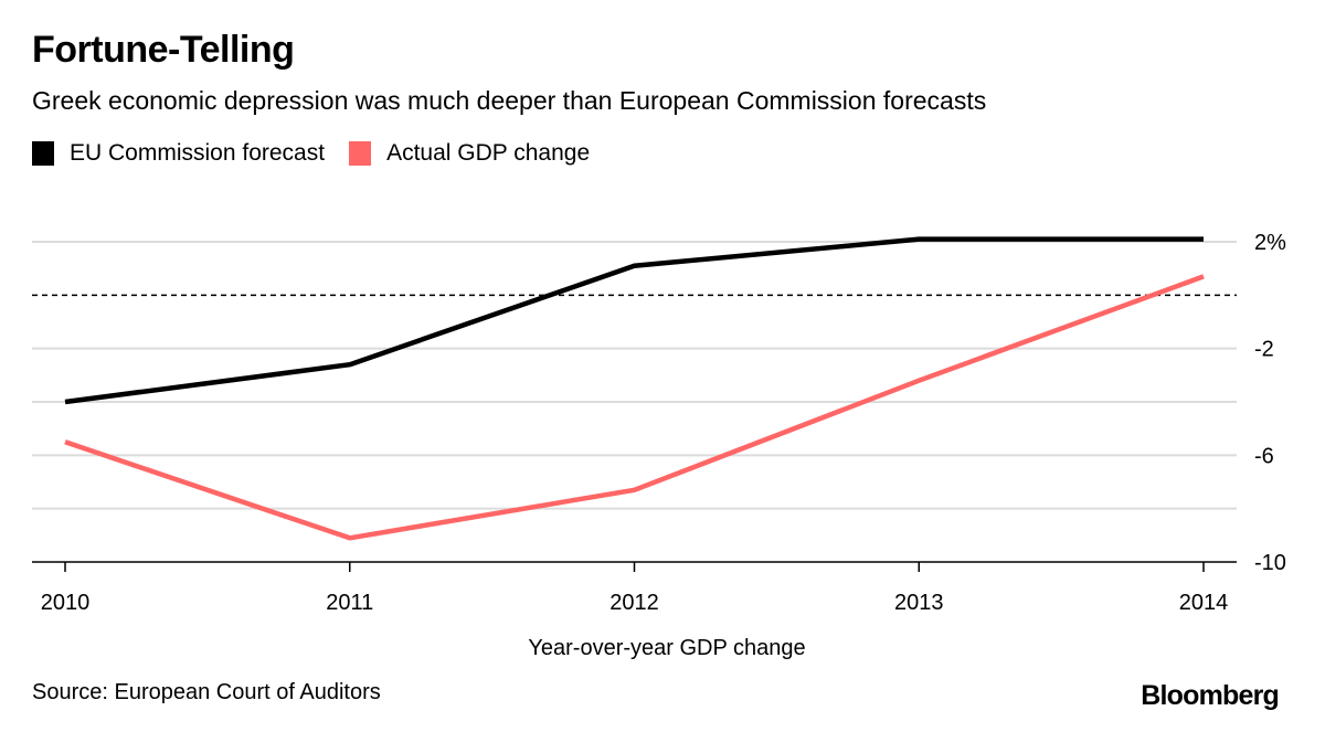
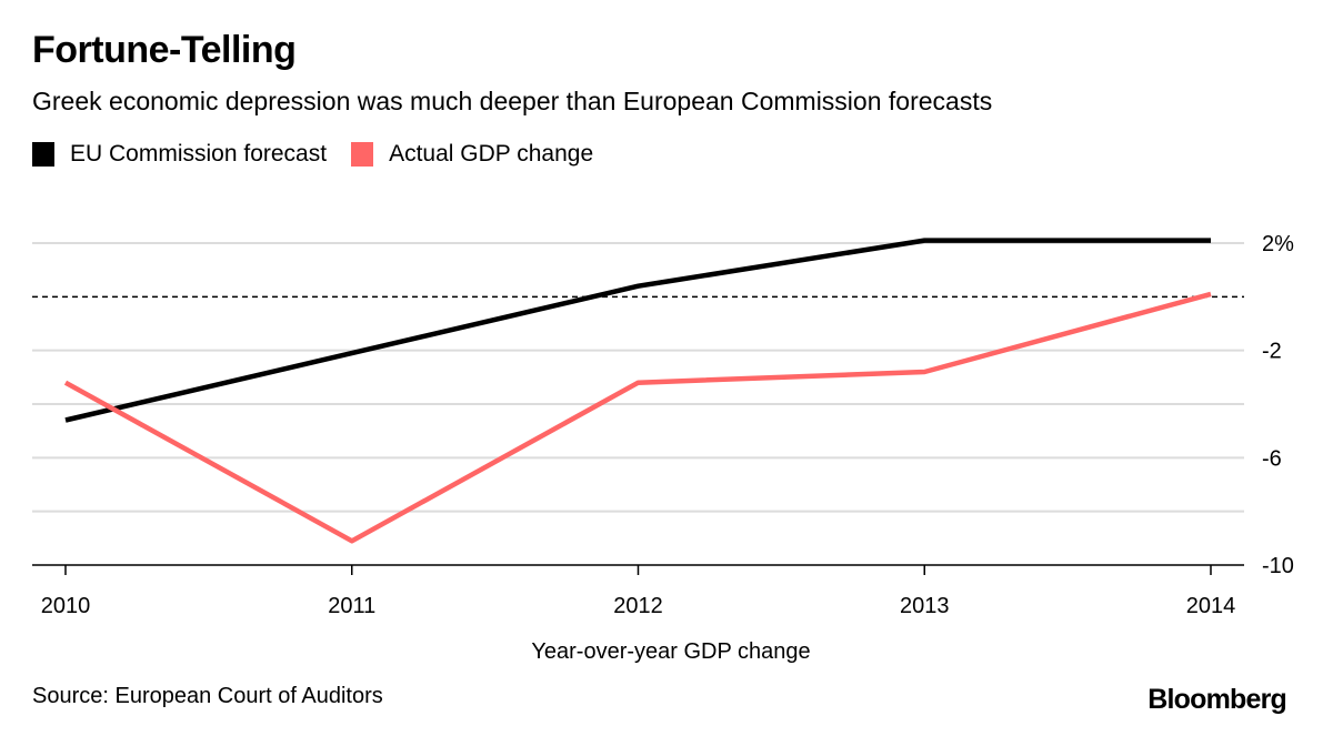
EU Commission forecast/2010: -4.0% -> -4.6%
Actual GDP change/2010: -5.5% -> -3.2%
EU Commission forecast/2011: -2.6% -> -2.1%
EU Commission forecast/2012: 1.1% -> 0.4%
Actual GDP change/2012: -7.3% -> -3.2%
Actual GDP change/2013: -3.2% -> -2.8%
Actual GDP change/2014: 0.7% -> 0.1%
